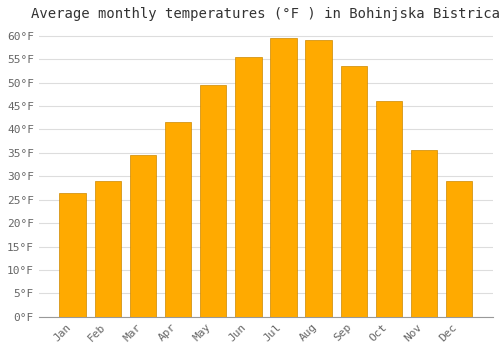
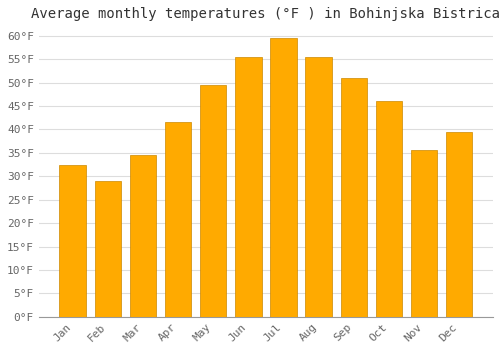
Jan: 26.5°F -> 32.5°F
Aug: 59.0°F -> 55.5°F
Sep: 53.5°F -> 51.0°F
Dec: 29.0°F -> 39.5°F
